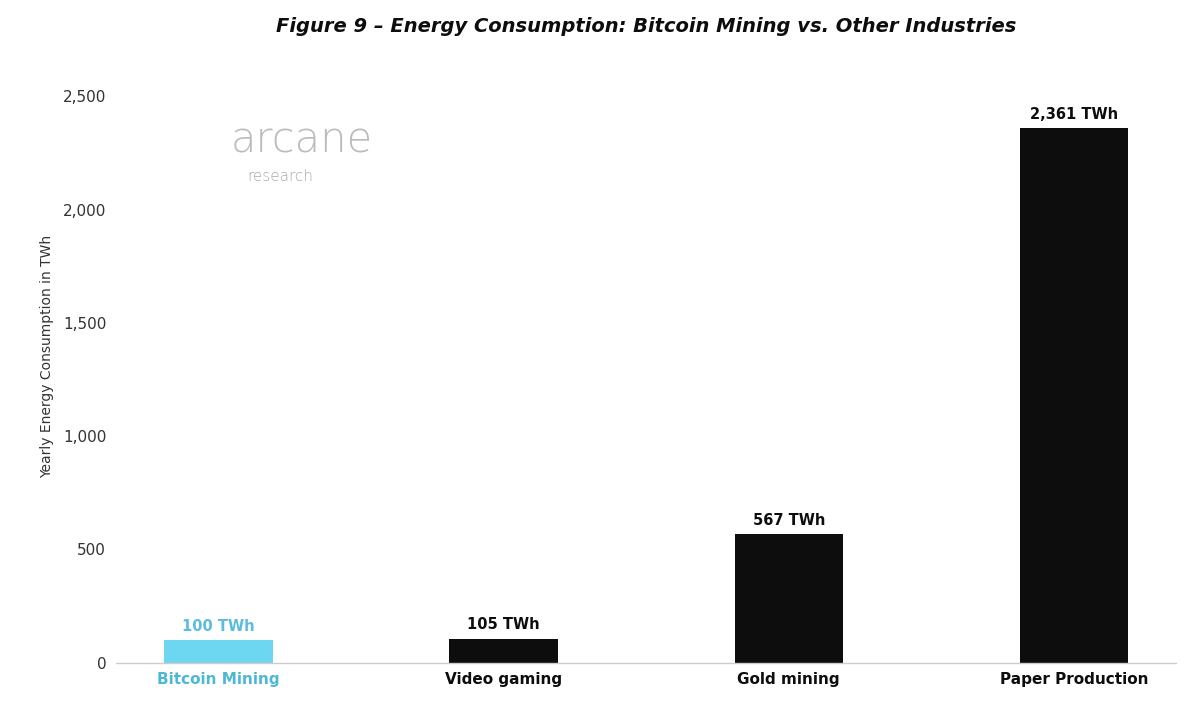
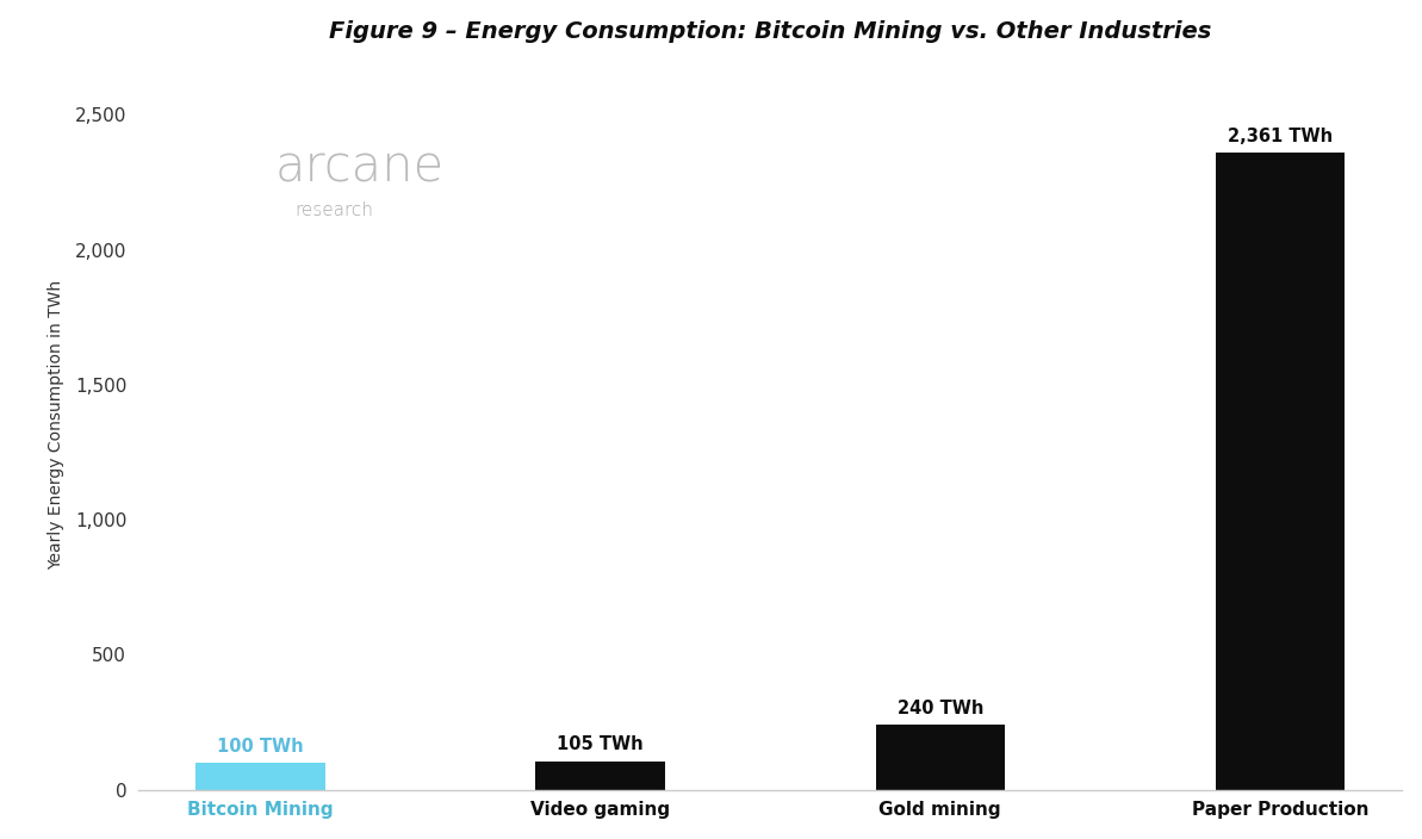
Gold mining: 567 -> 240
